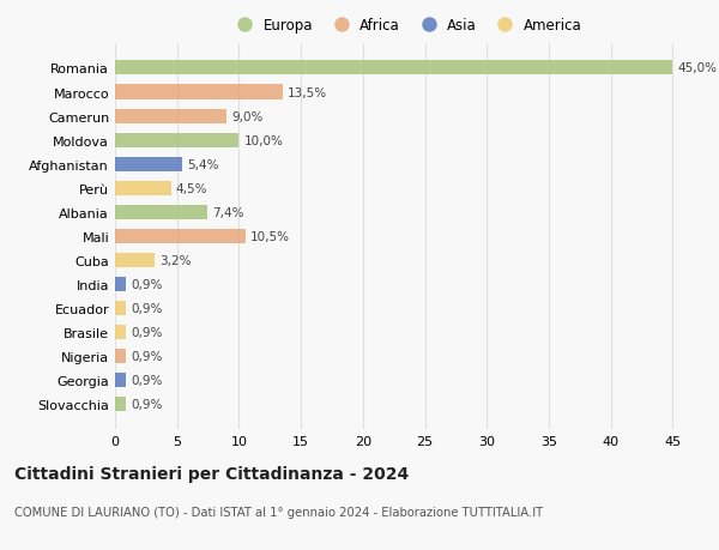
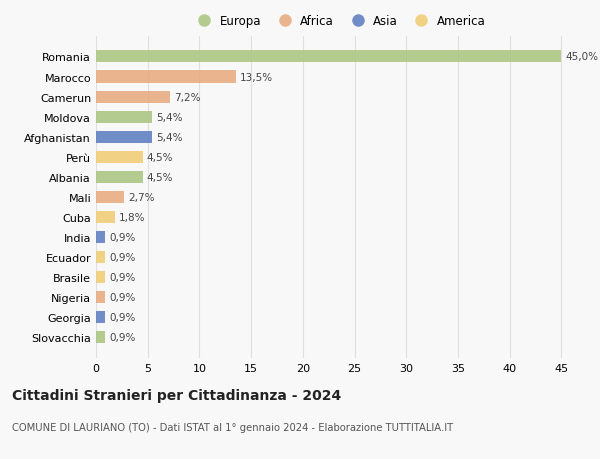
Camerun: 9,0% -> 7,2%
Moldova: 10,0% -> 5,4%
Albania: 7,4% -> 4,5%
Mali: 10,5% -> 2,7%
Cuba: 3,2% -> 1,8%
